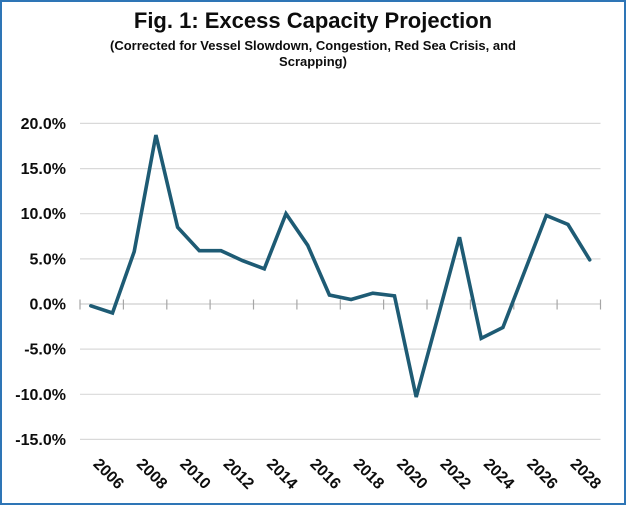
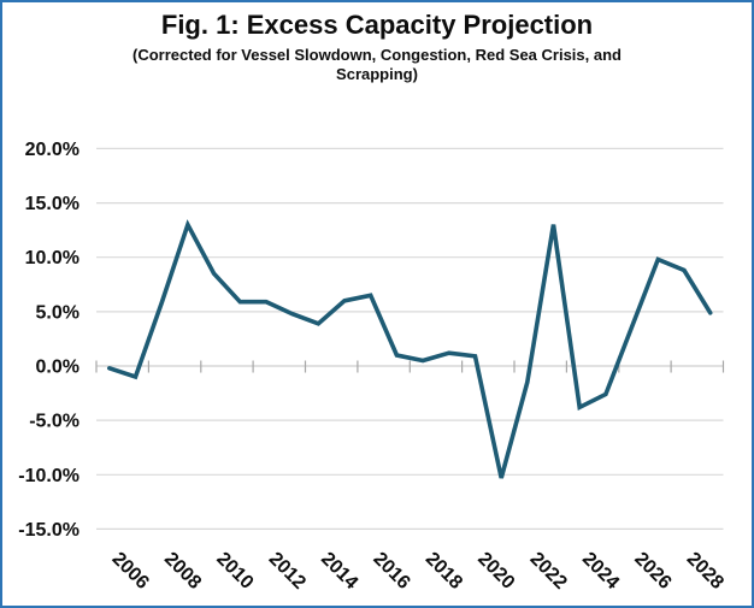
2008: 19% -> 13%
2014: 10% -> 6%
2022: 7% -> 13%
